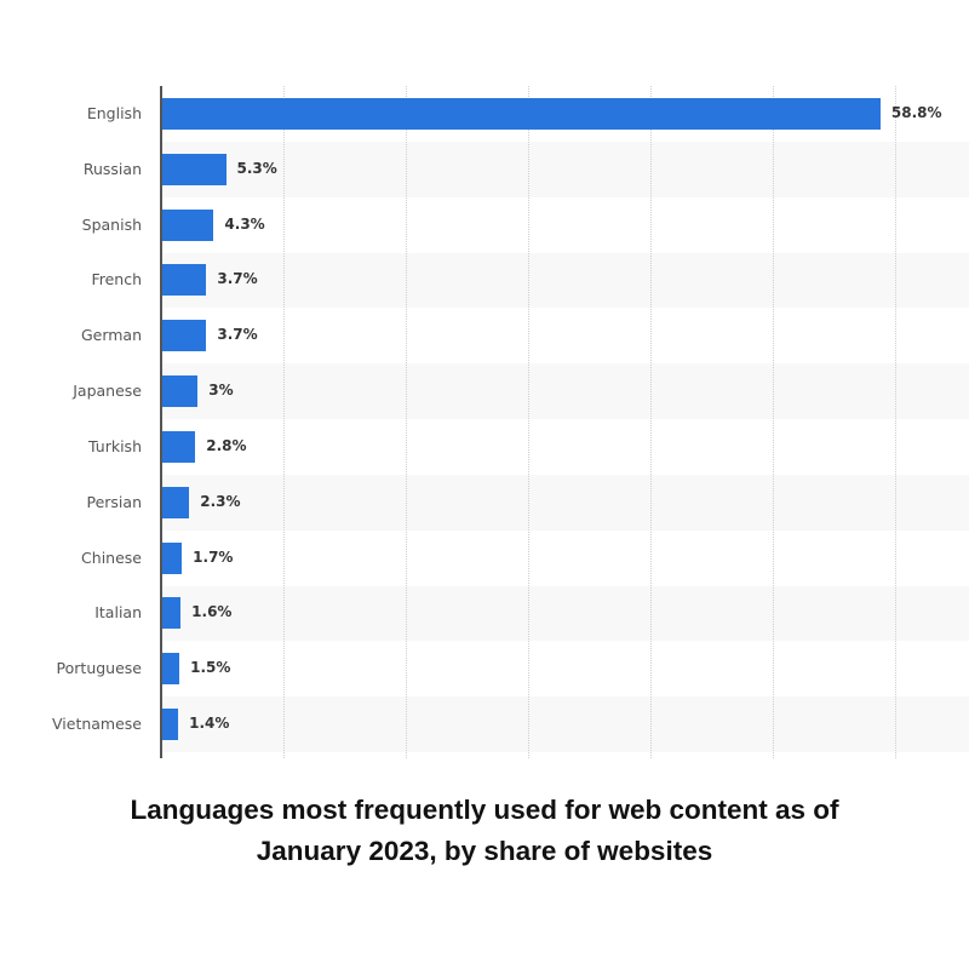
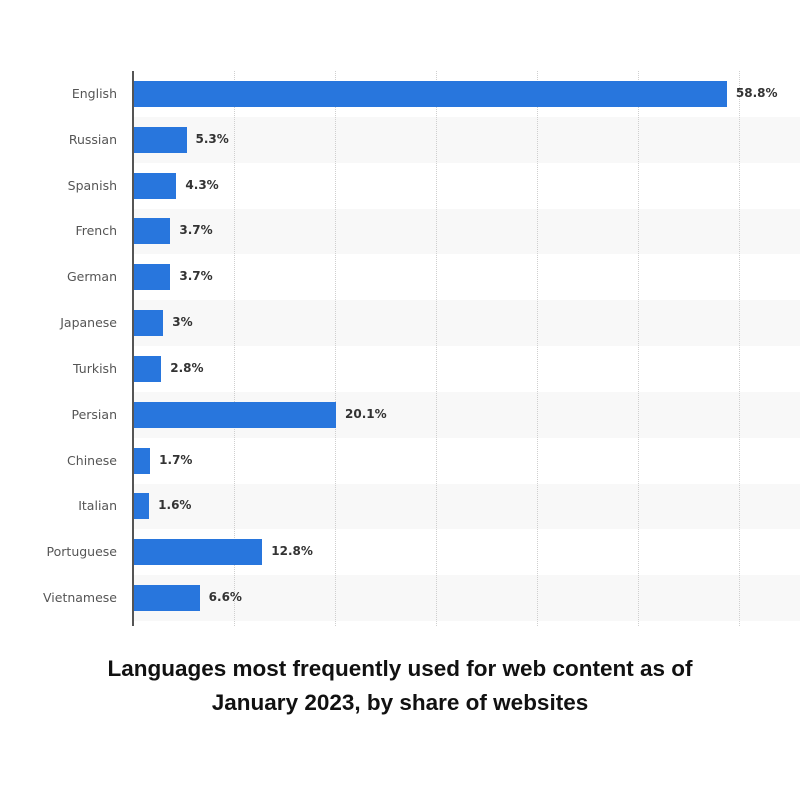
Persian: 2.3% -> 20.1%
Portuguese: 1.5% -> 12.8%
Vietnamese: 1.4% -> 6.6%
